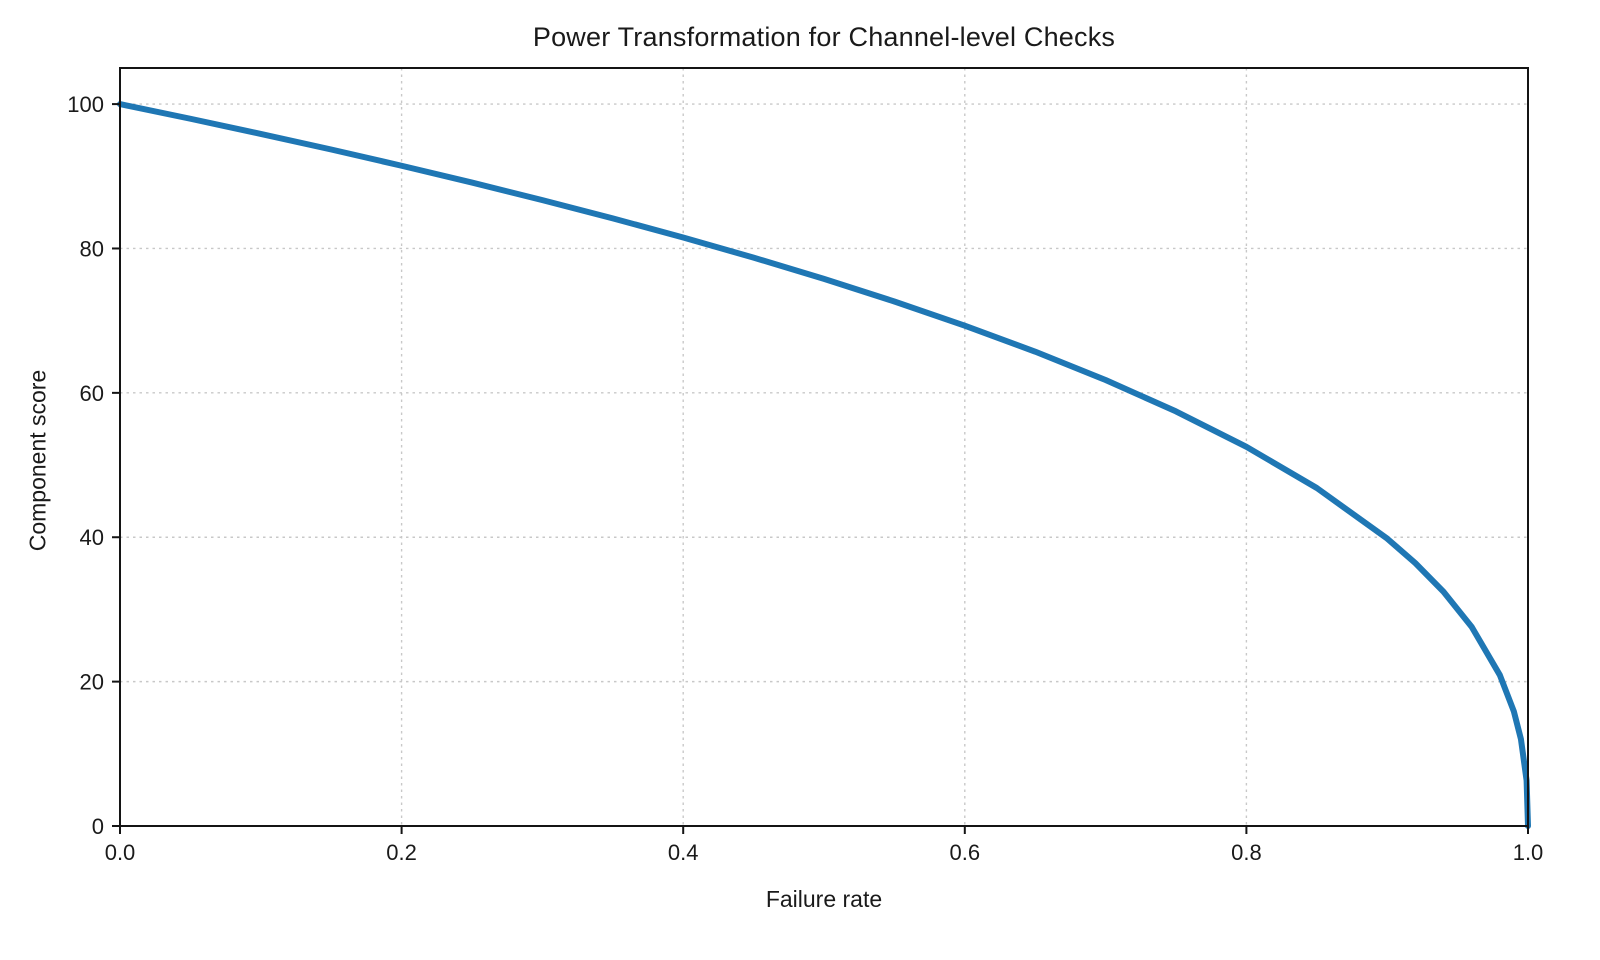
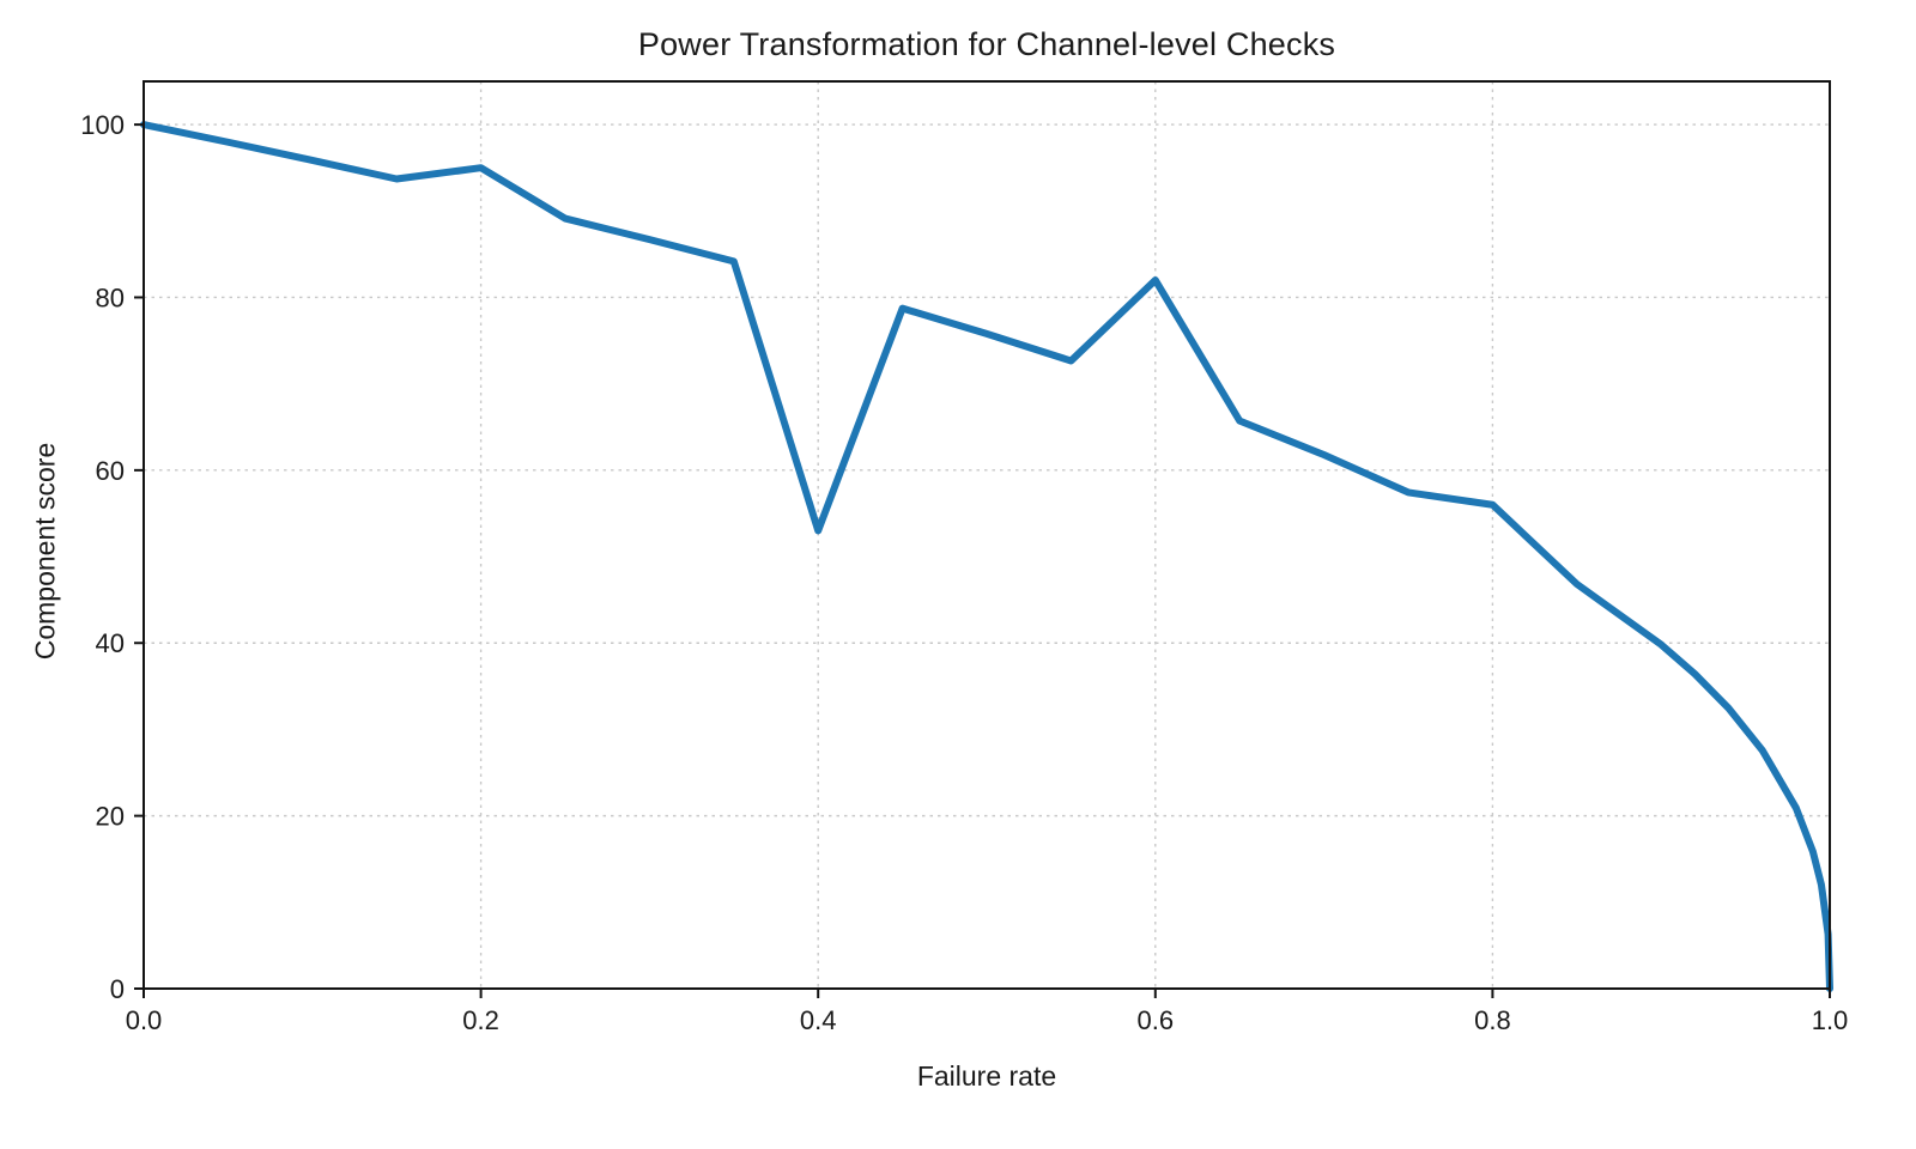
0.2: 91 -> 95
0.4: 82 -> 53
0.6: 69 -> 82
0.8: 53 -> 56
